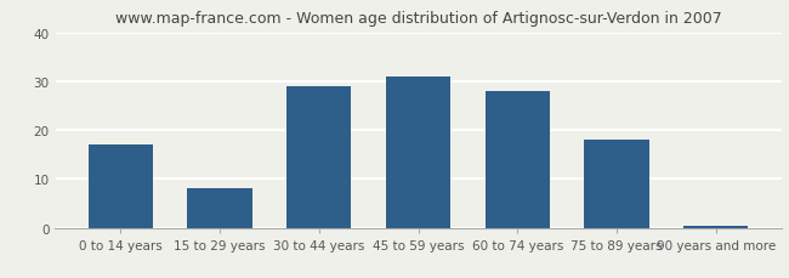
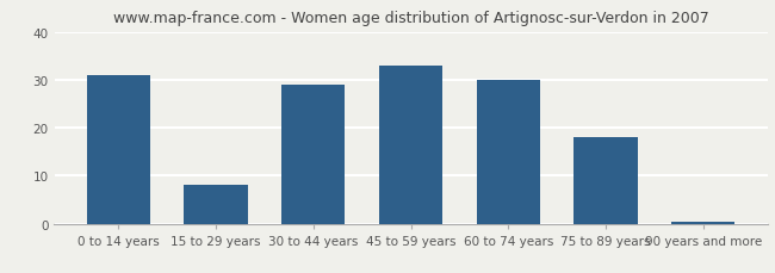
0 to 14 years: 17.0 -> 31.0
45 to 59 years: 31.0 -> 33.0
60 to 74 years: 28.0 -> 30.0
